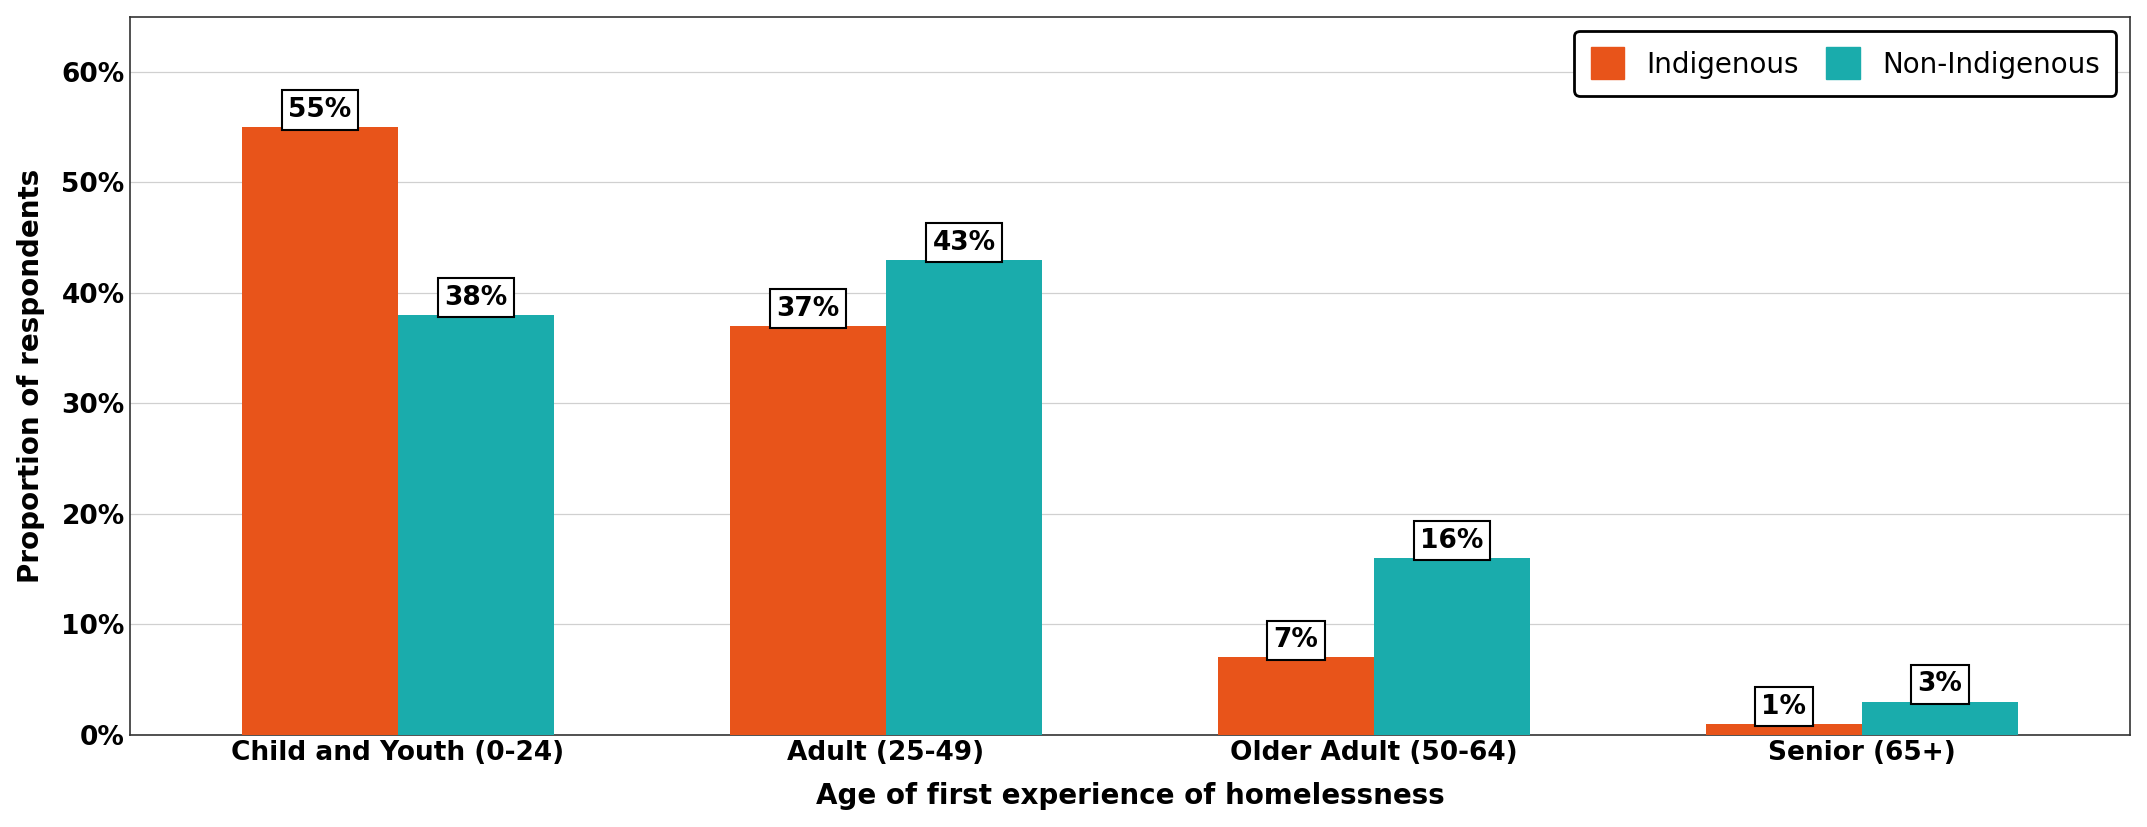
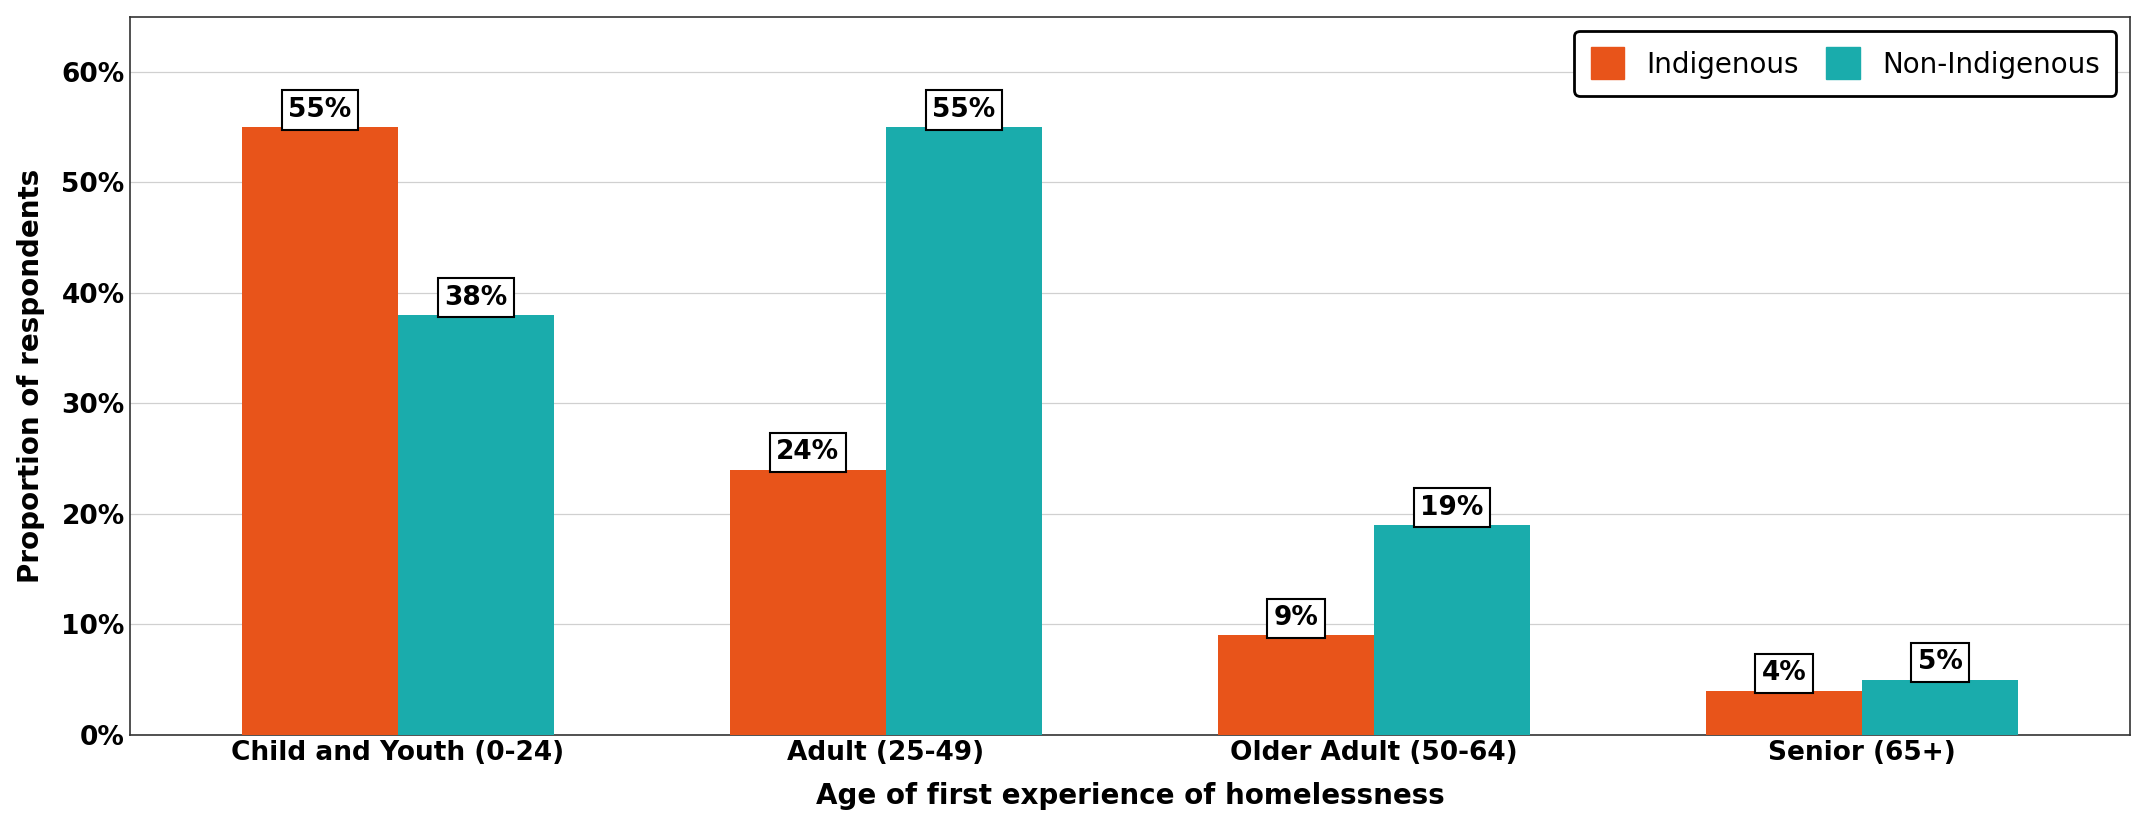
Indigenous/Adult (25-49): 37% -> 24%
Non-Indigenous/Adult (25-49): 43% -> 55%
Indigenous/Older Adult (50-64): 7% -> 9%
Non-Indigenous/Older Adult (50-64): 16% -> 19%
Indigenous/Senior (65+): 1% -> 4%
Non-Indigenous/Senior (65+): 3% -> 5%
